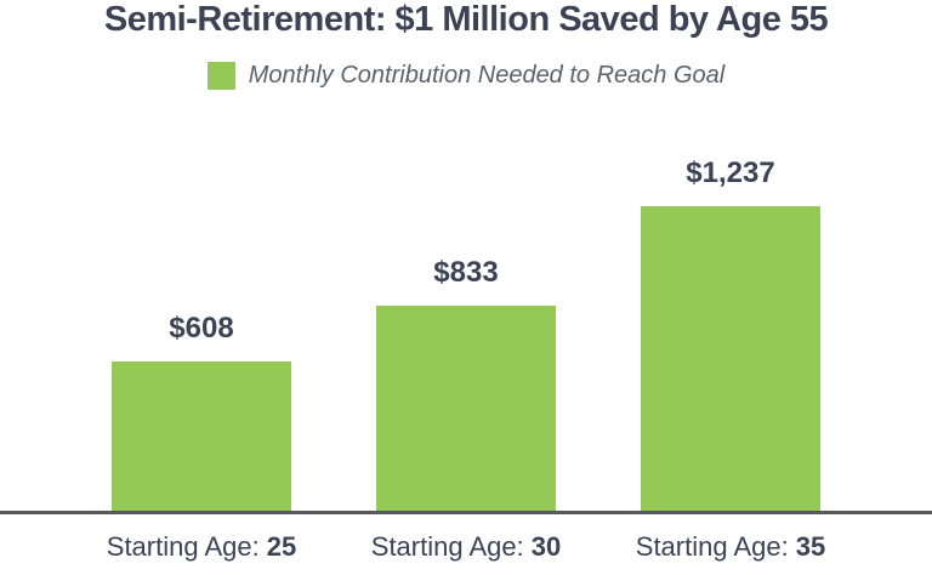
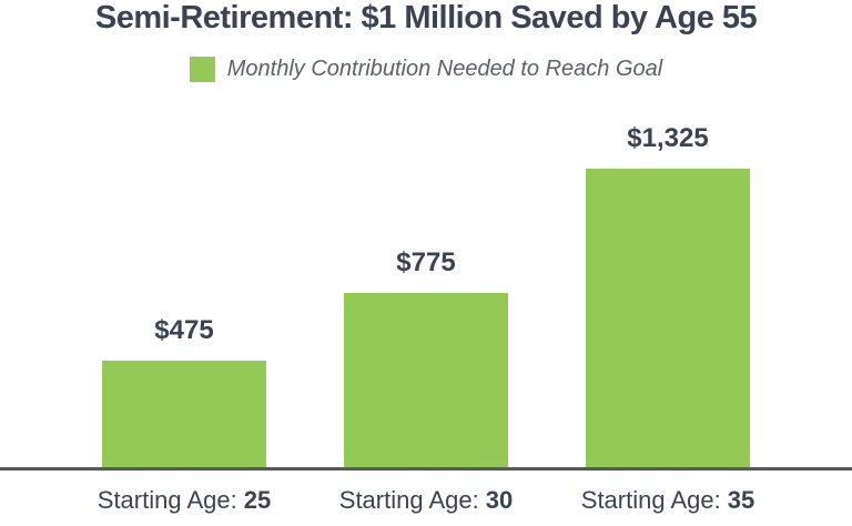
25: $608 -> $475
30: $833 -> $775
35: $1,237 -> $1,325
